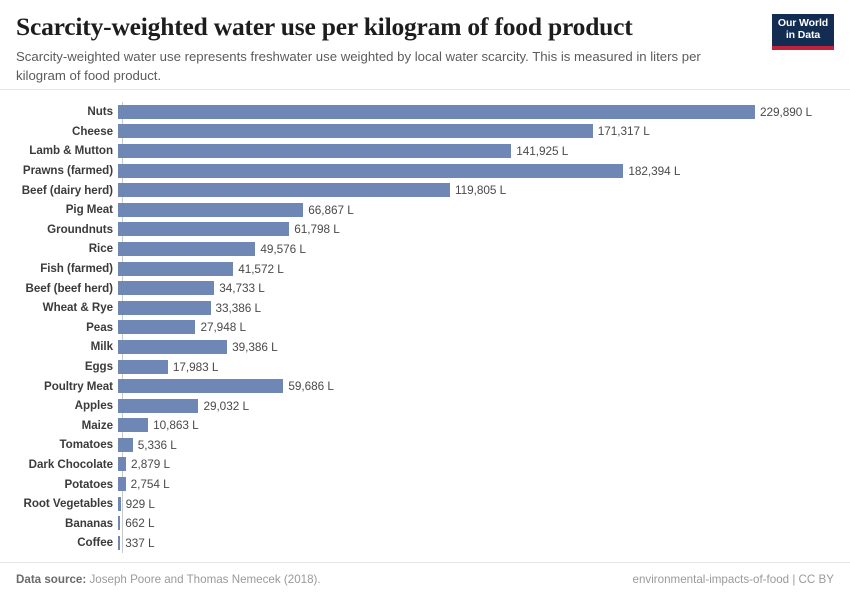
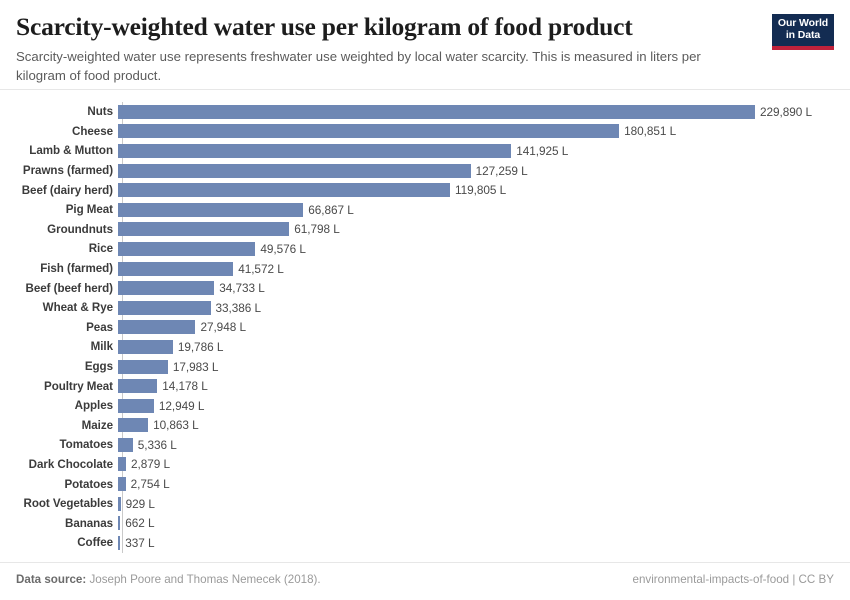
Cheese: 171,317 -> 180,851
Prawns (farmed): 182,394 -> 127,259
Milk: 39,386 -> 19,786
Poultry Meat: 59,686 -> 14,178
Apples: 29,032 -> 12,949
